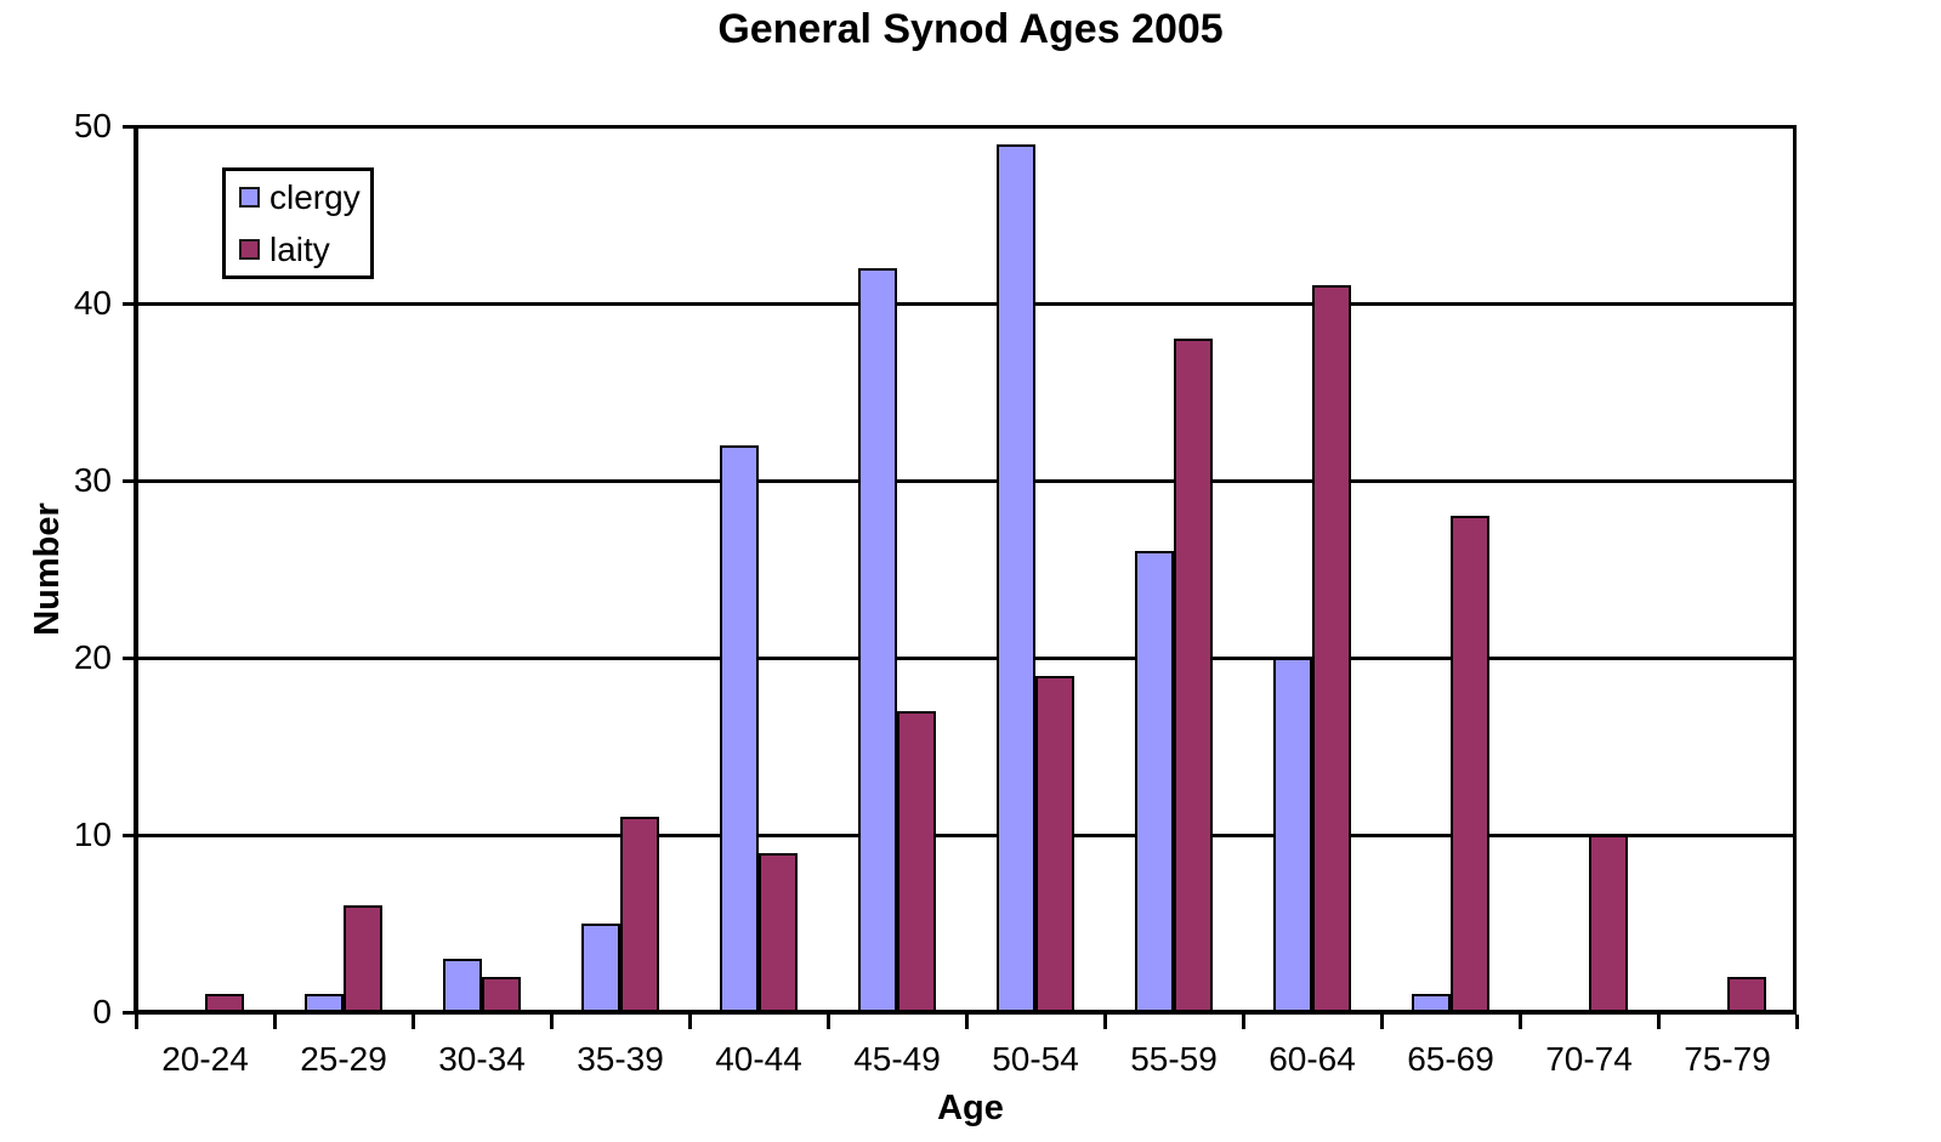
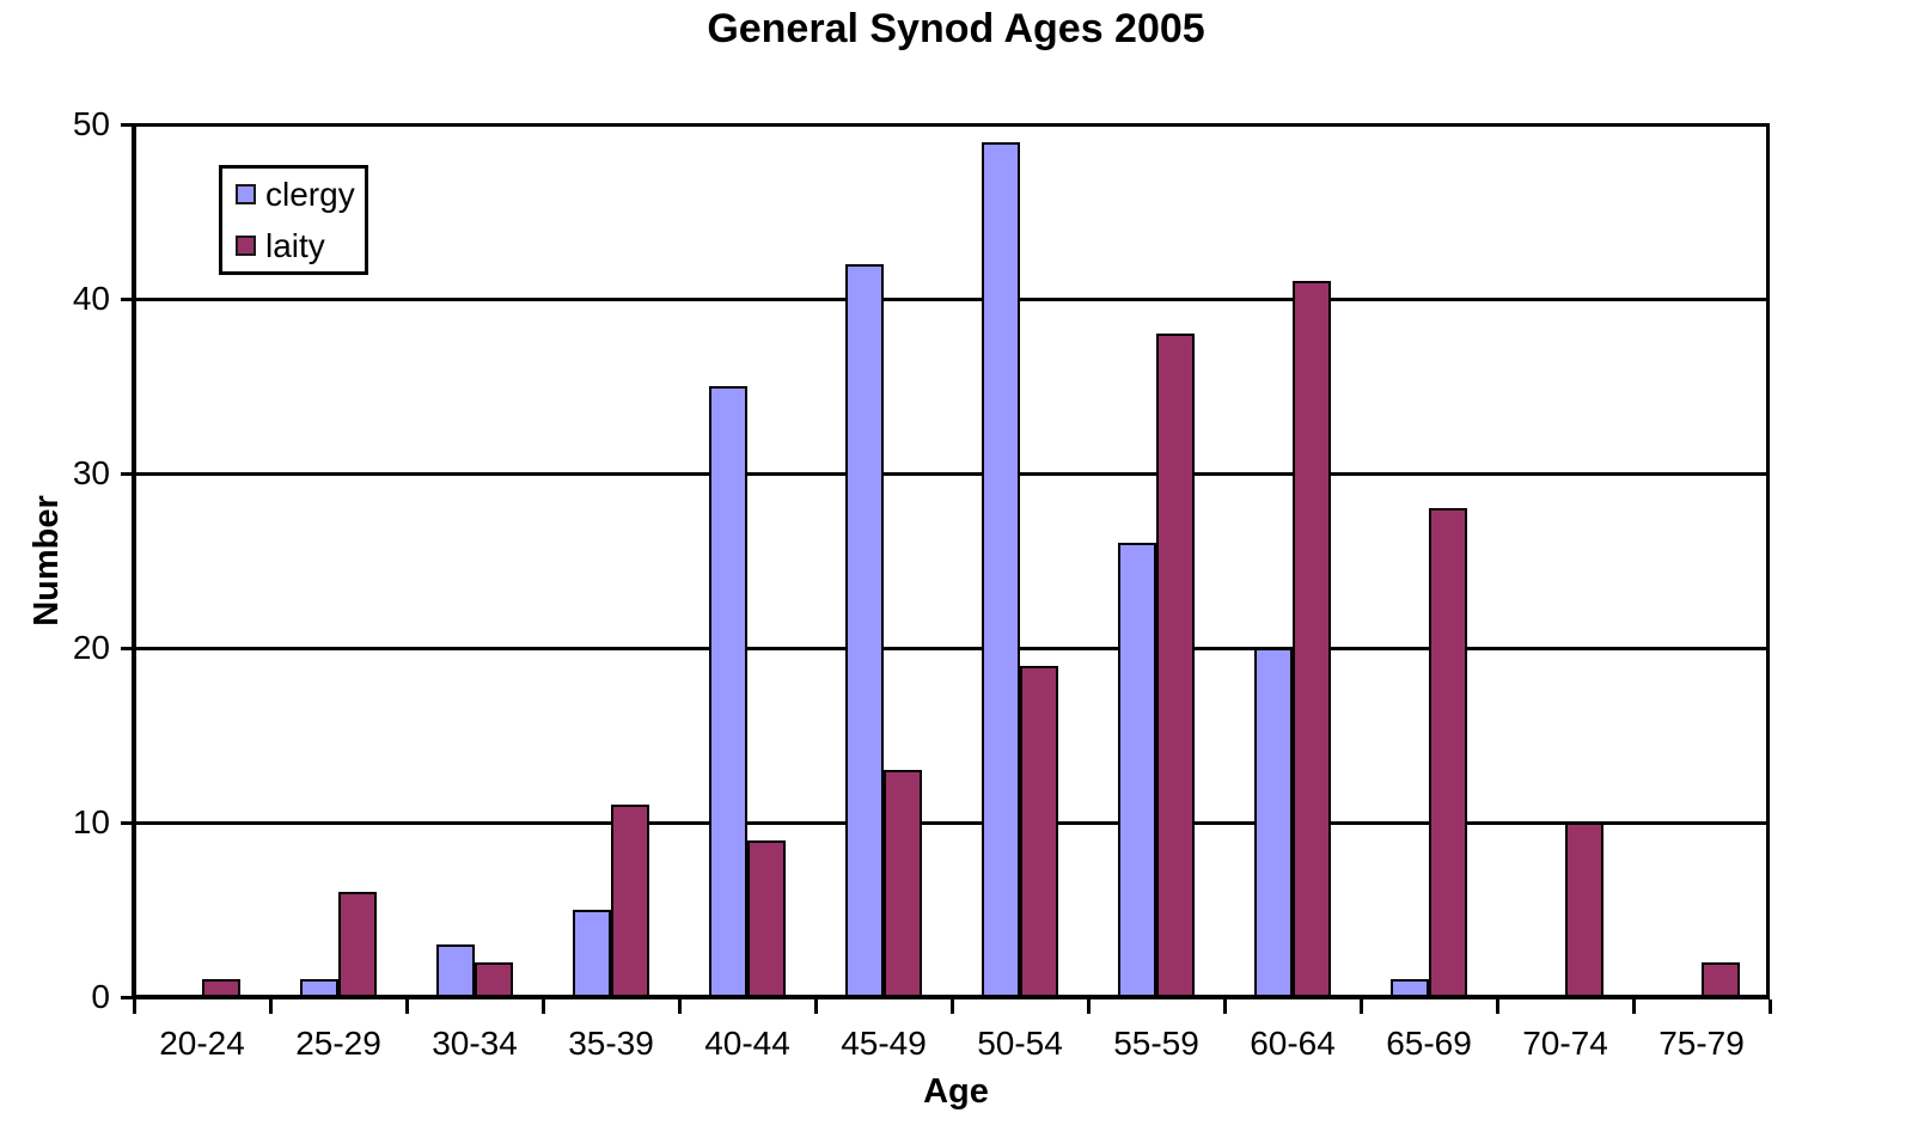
clergy/40-44: 32 -> 35
laity/45-49: 17 -> 13
